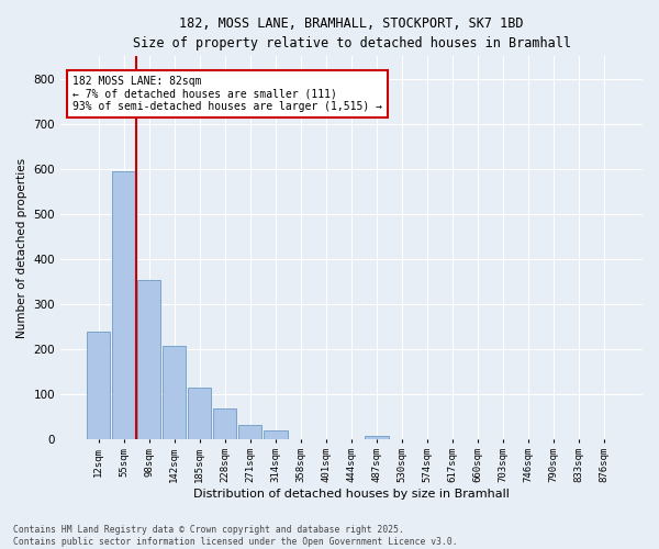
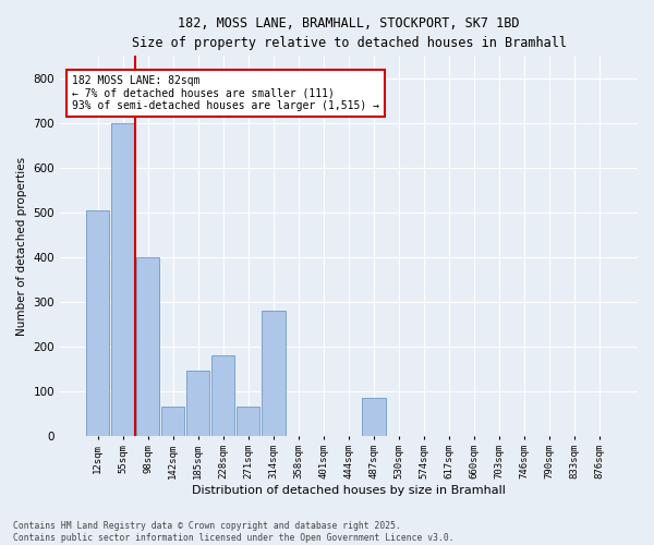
12sqm: 237 -> 505
55sqm: 595 -> 700
98sqm: 353 -> 400
142sqm: 207 -> 65
185sqm: 113 -> 145
228sqm: 68 -> 180
271sqm: 30 -> 65
314sqm: 18 -> 280
487sqm: 6 -> 85
